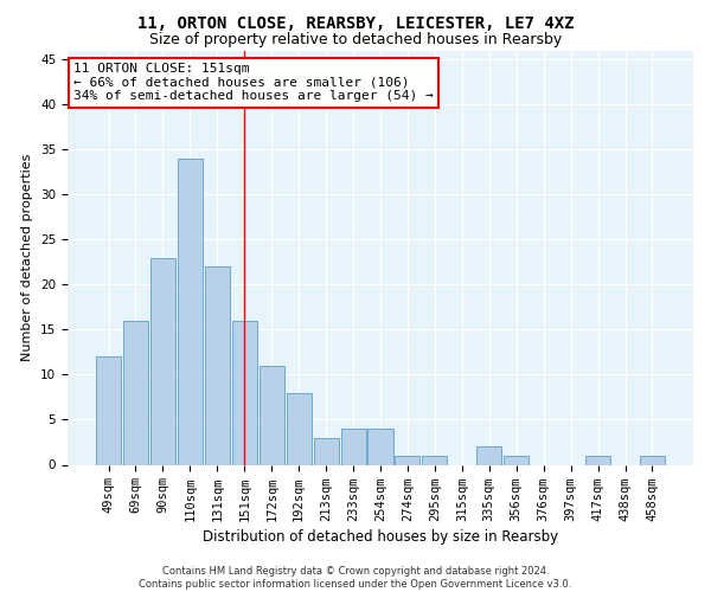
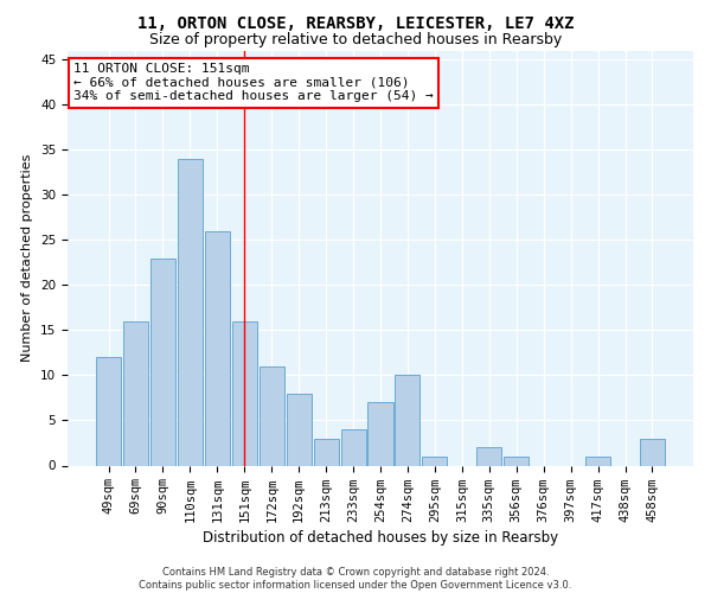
131sqm: 22 -> 26
254sqm: 4 -> 7
274sqm: 1 -> 10
458sqm: 1 -> 3
